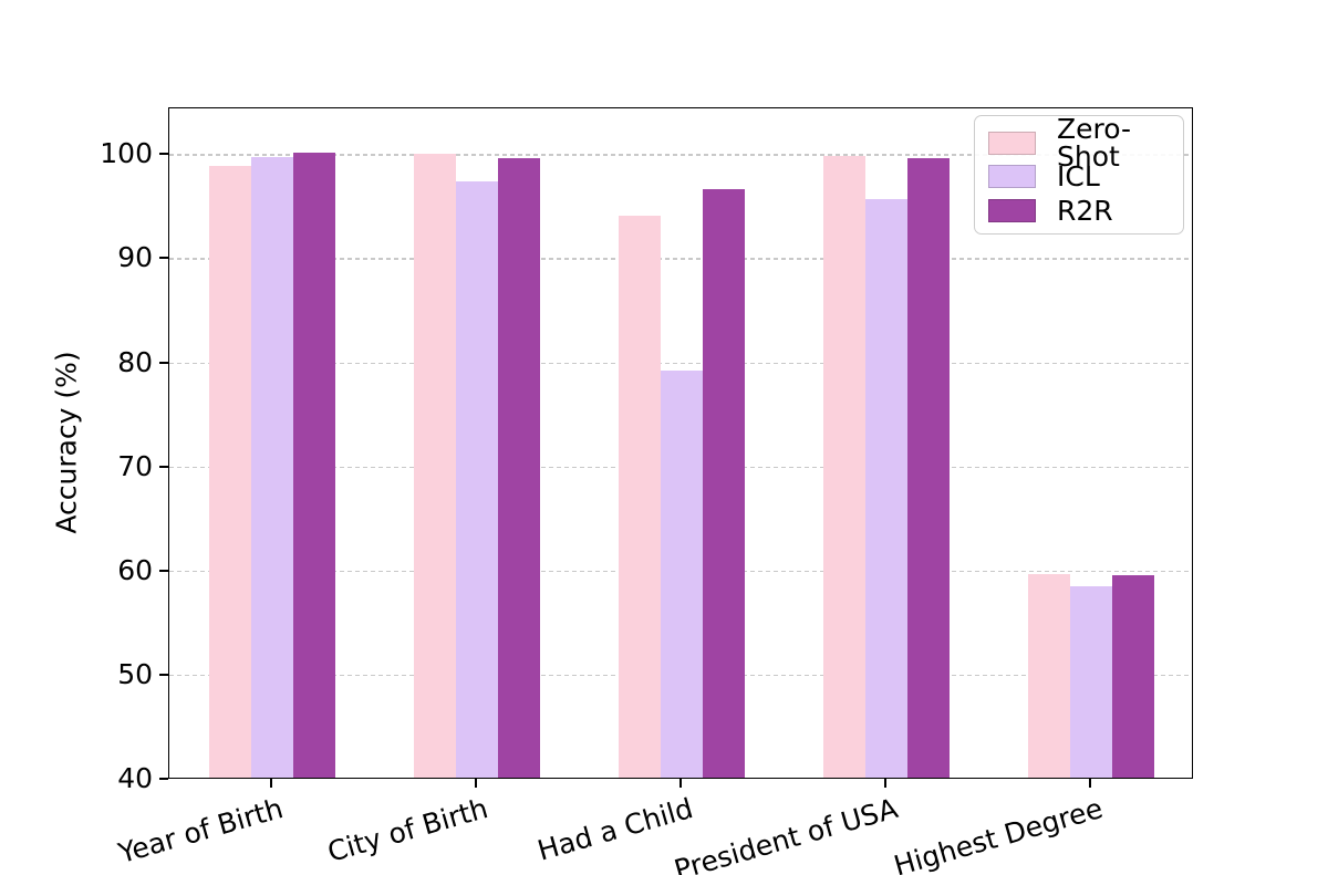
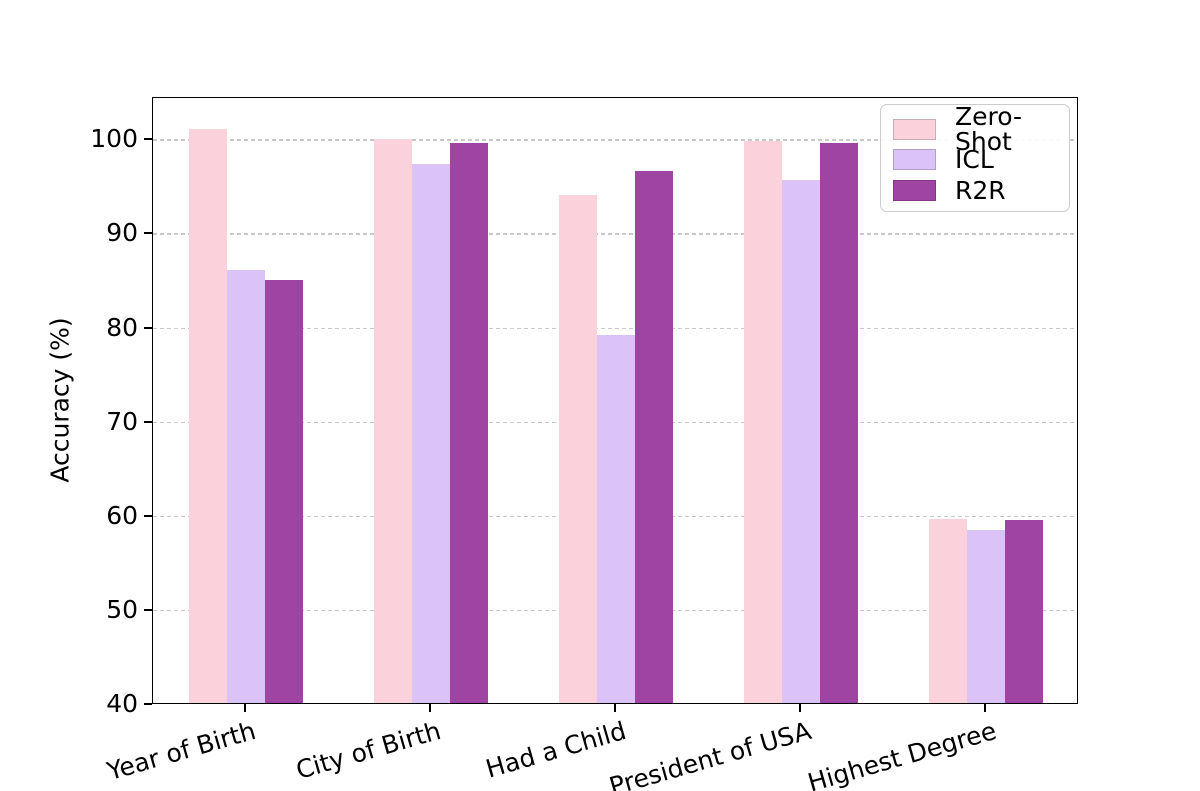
Zero-Shot/Year of Birth: 99 -> 101
ICL/Year of Birth: 100 -> 86
R2R/Year of Birth: 100 -> 85
